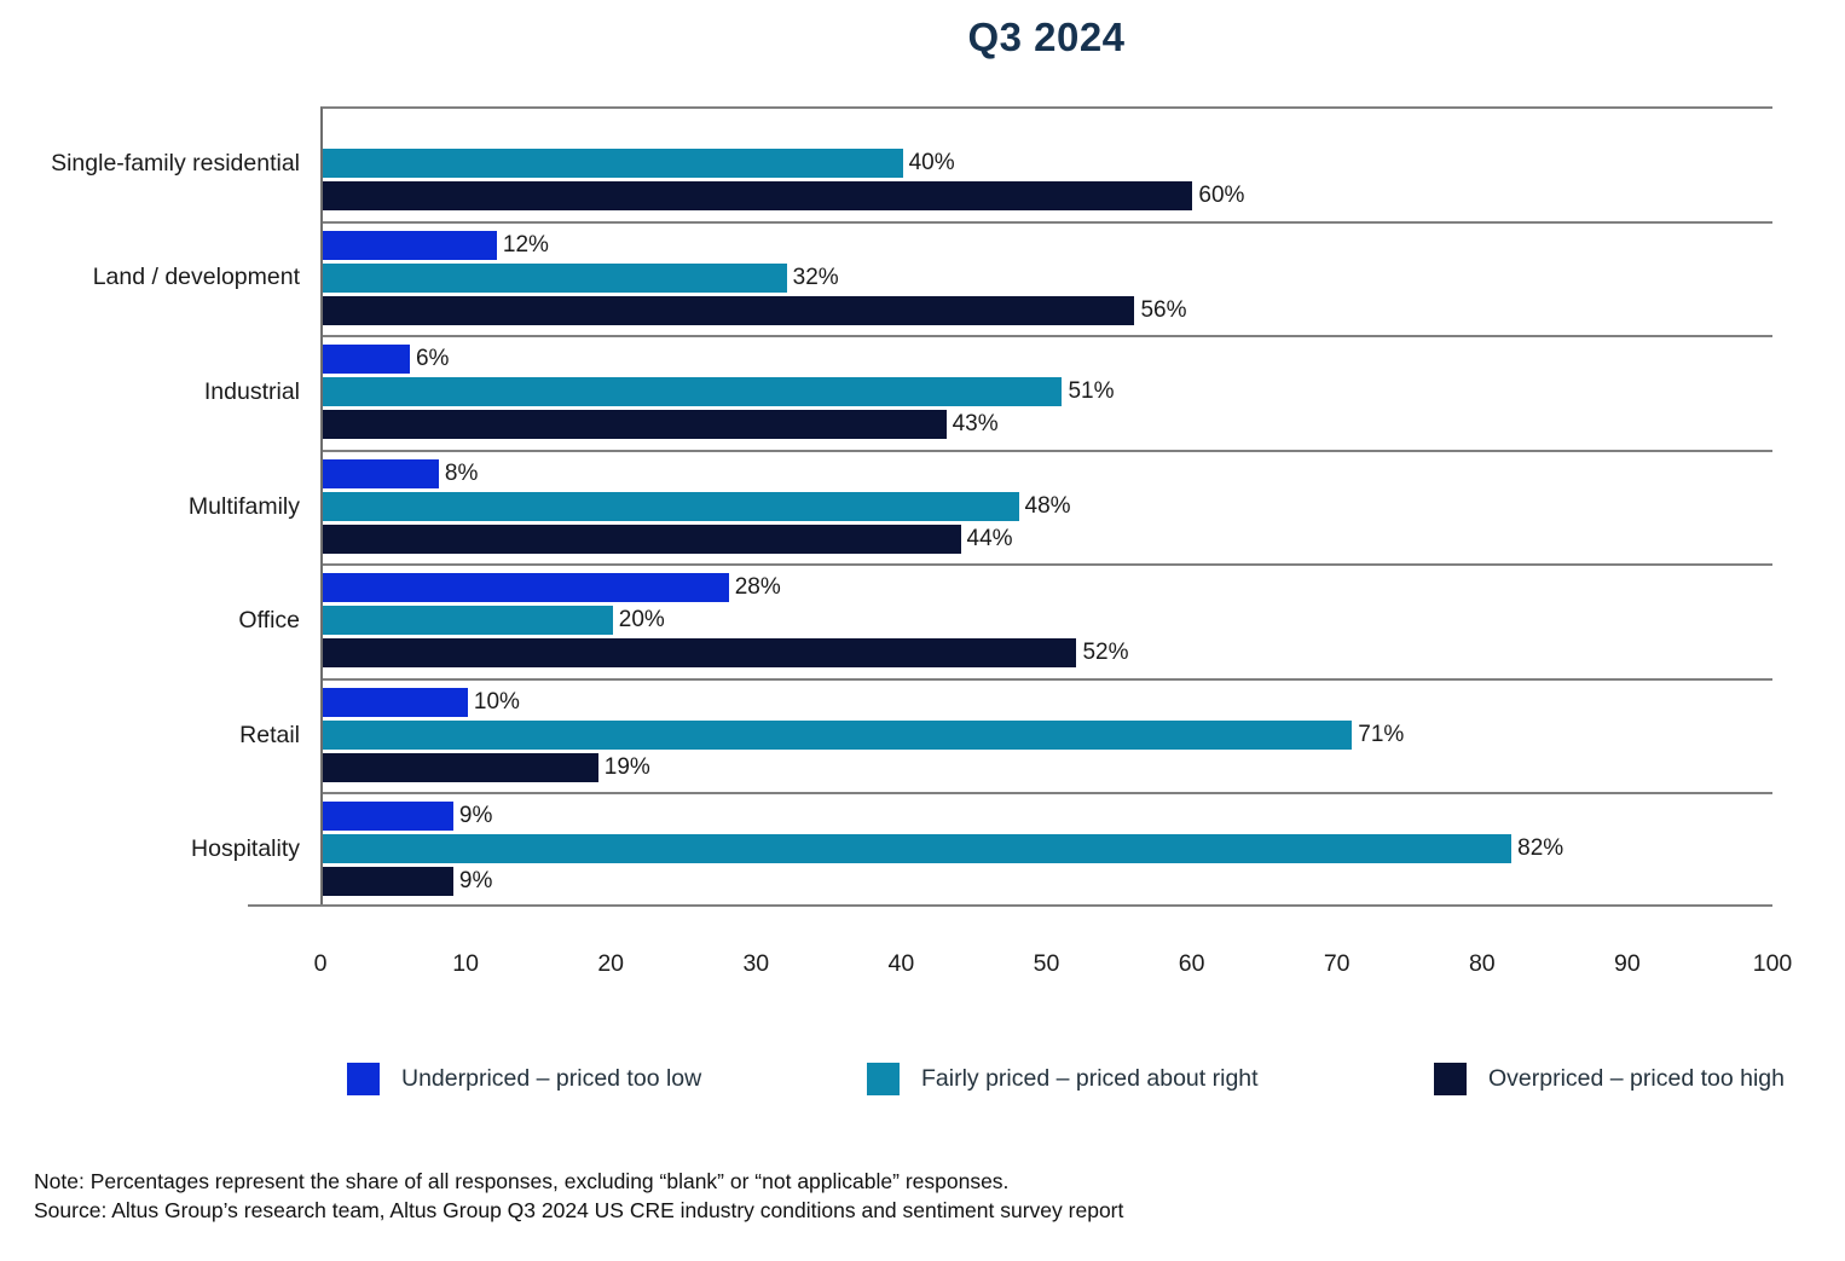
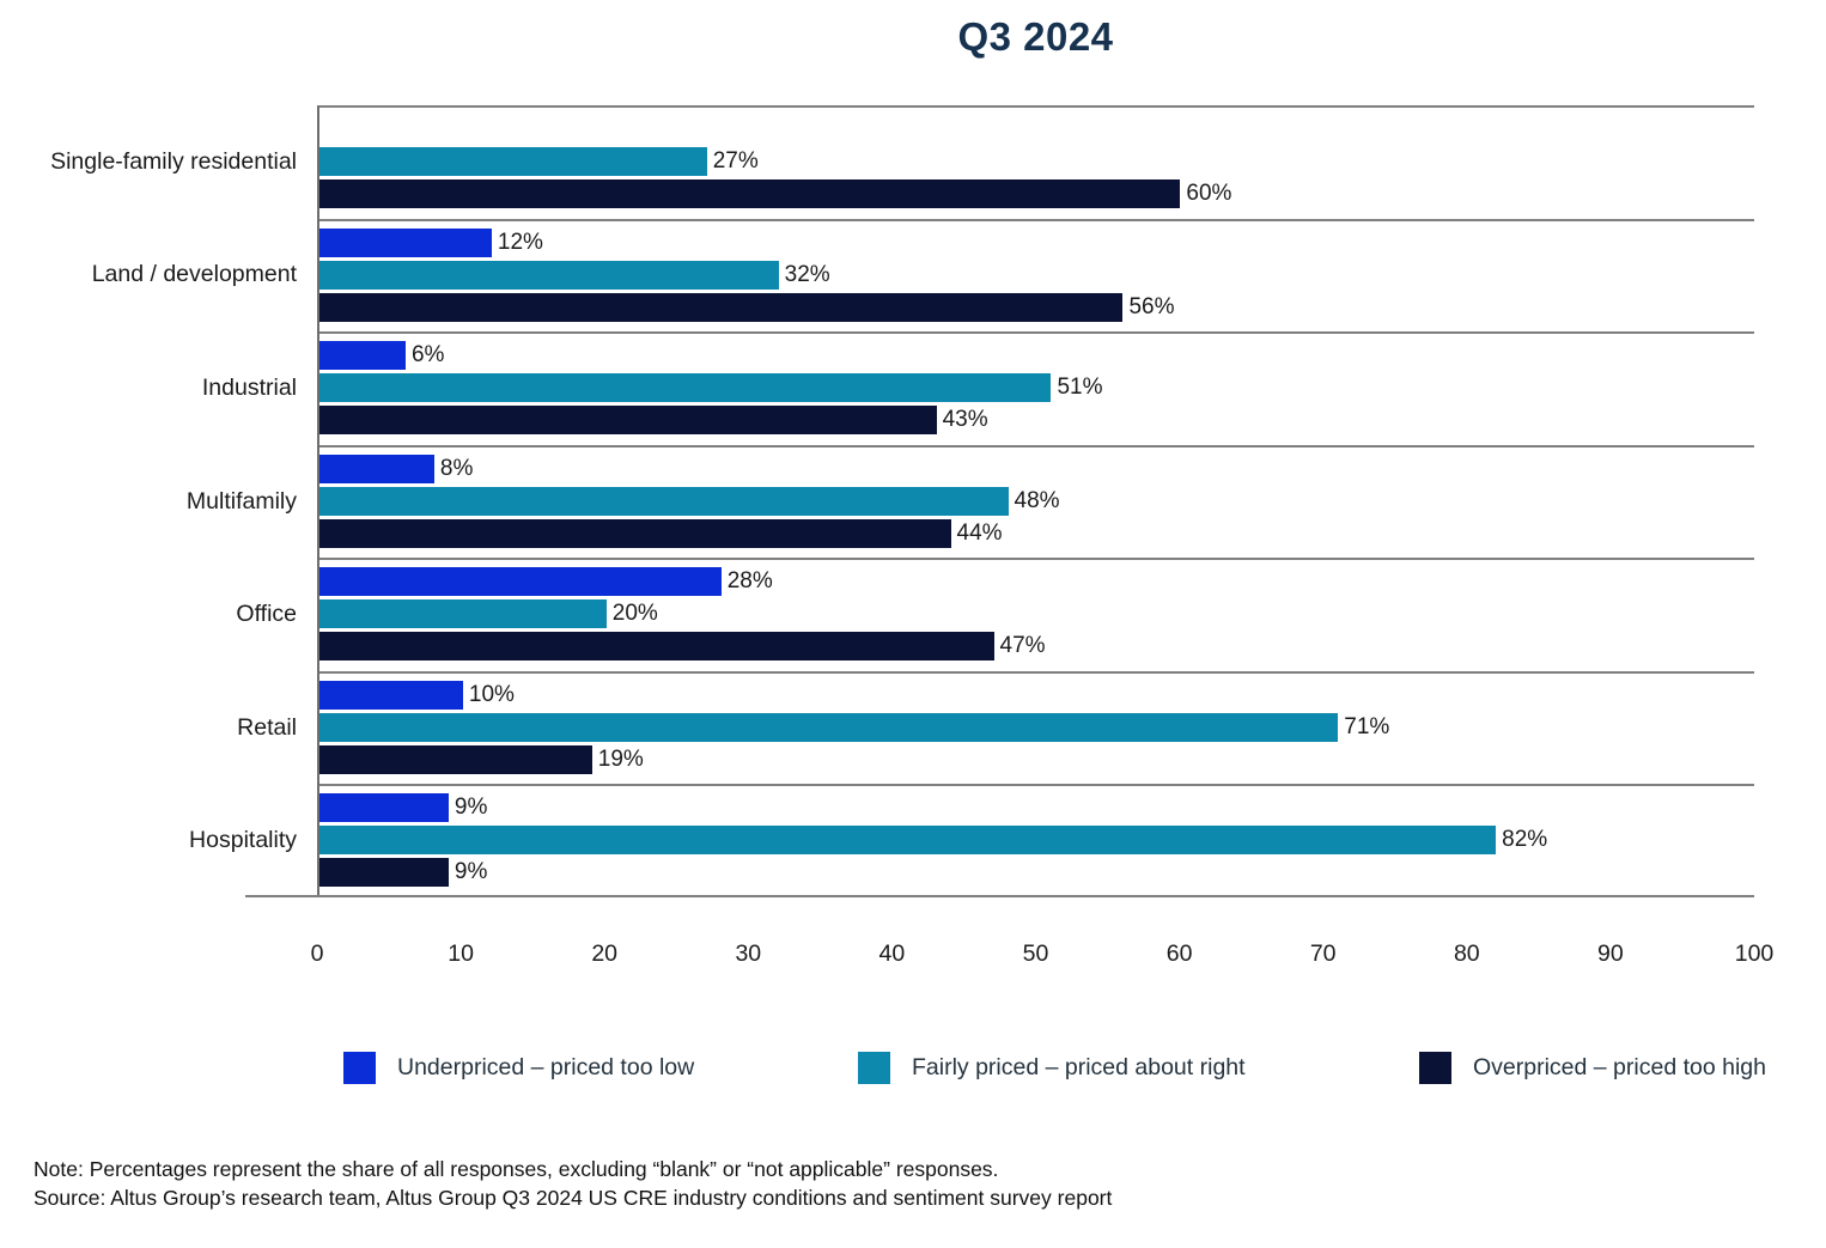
Fairly priced – priced about right/Single-family residential: 40% -> 27%
Overpriced – priced too high/Office: 52% -> 47%
